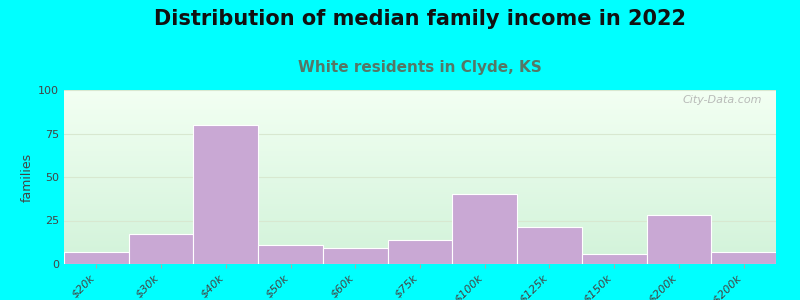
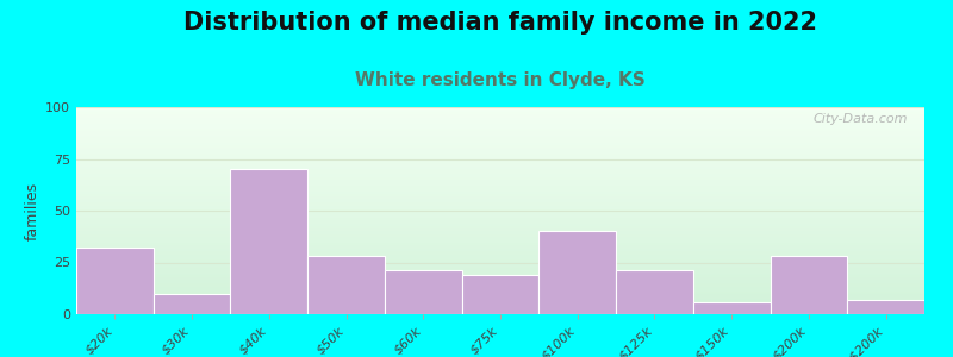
$20k: 7 -> 32
$30k: 17 -> 10
$40k: 80 -> 70
$50k: 11 -> 28
$60k: 9 -> 21
$75k: 14 -> 19
